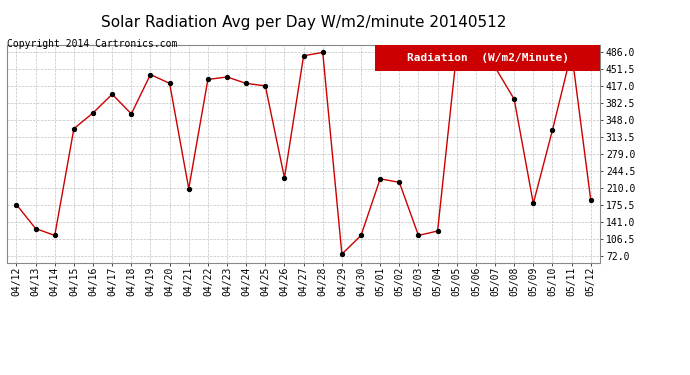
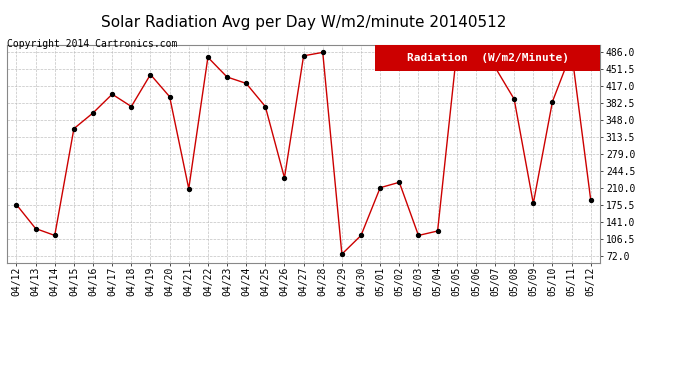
04/18: 360 -> 375
04/20: 422 -> 395
04/22: 430 -> 475
04/25: 417 -> 375
05/01: 228 -> 210
05/10: 327 -> 385
